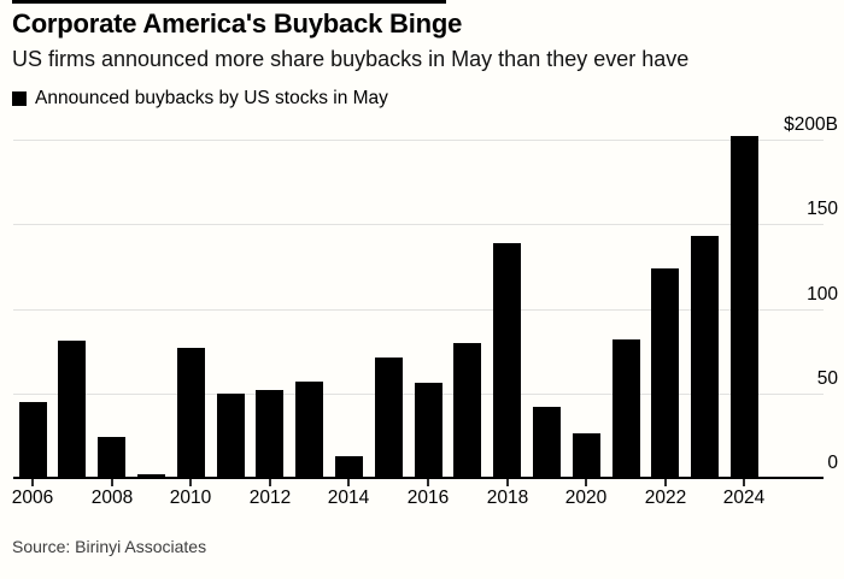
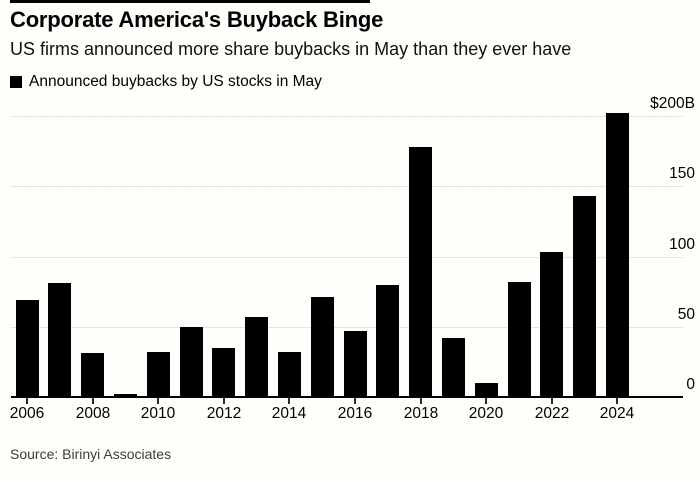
2006: $45B -> $69B
2008: $24B -> $31B
2010: $77B -> $32B
2012: $52B -> $35B
2014: $13B -> $32B
2016: $56B -> $47B
2018: $139B -> $178B
2020: $26B -> $10B
2022: $124B -> $103B
